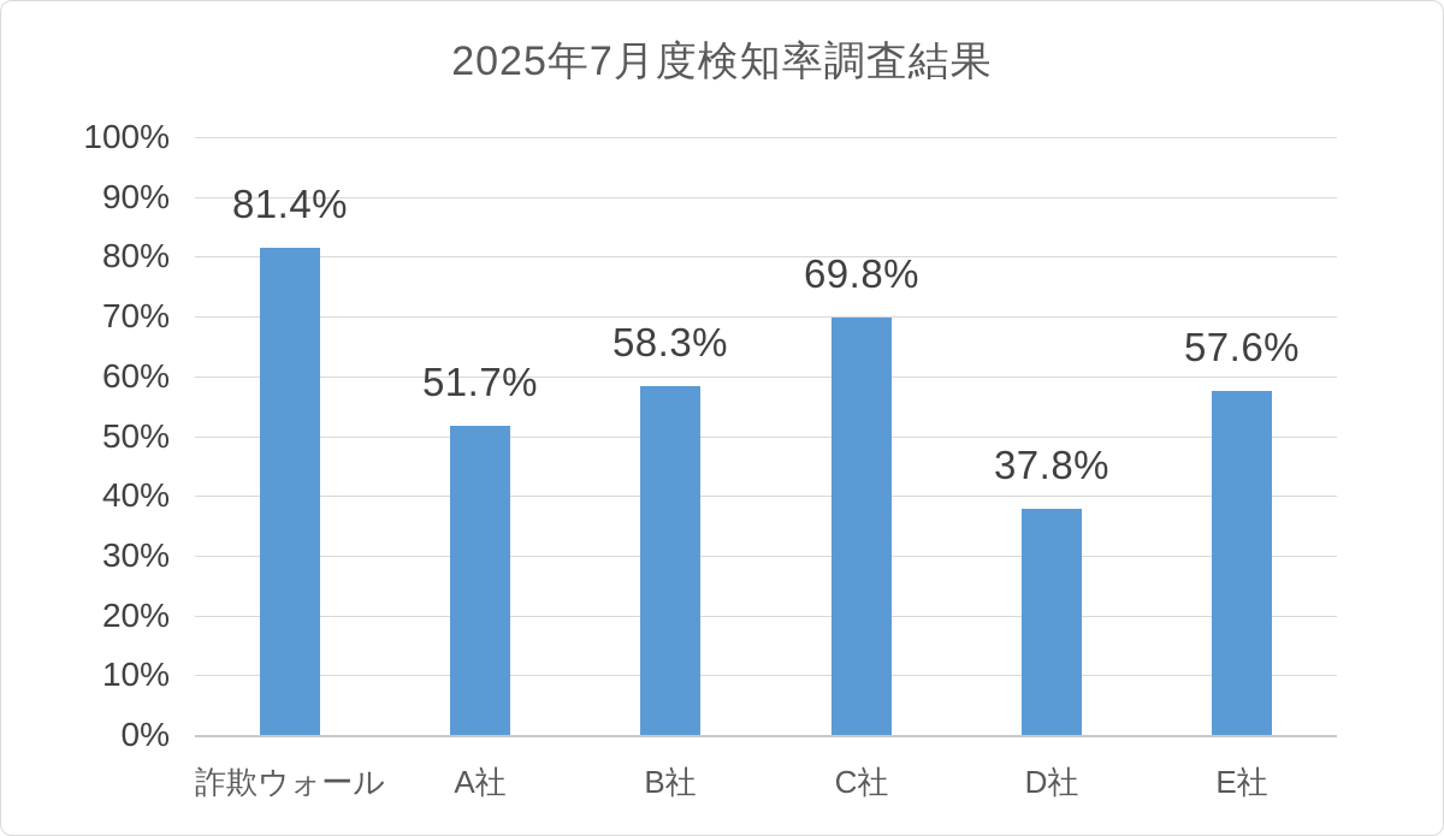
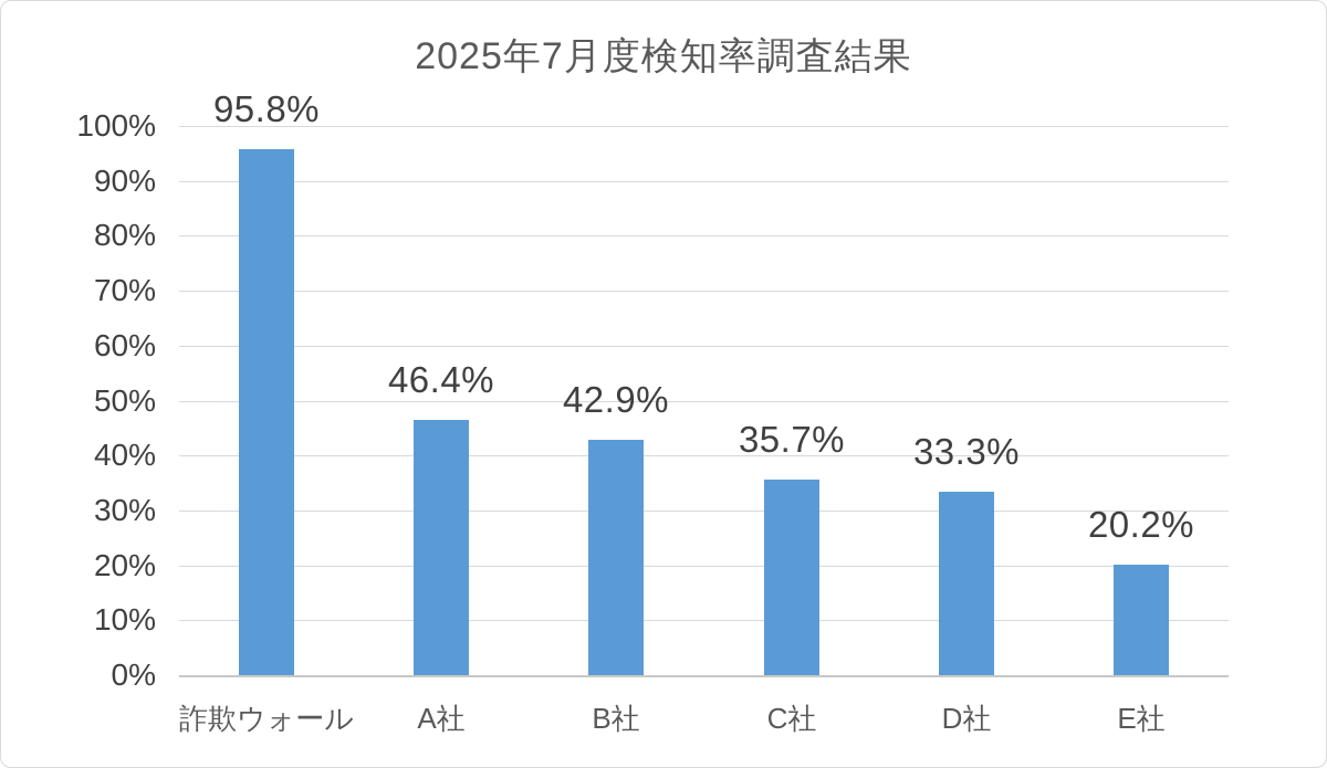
詐欺ウォール: 81.4% -> 95.8%
A社: 51.7% -> 46.4%
B社: 58.3% -> 42.9%
C社: 69.8% -> 35.7%
D社: 37.8% -> 33.3%
E社: 57.6% -> 20.2%
